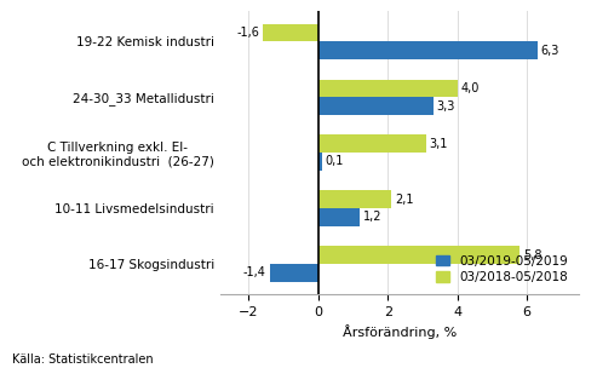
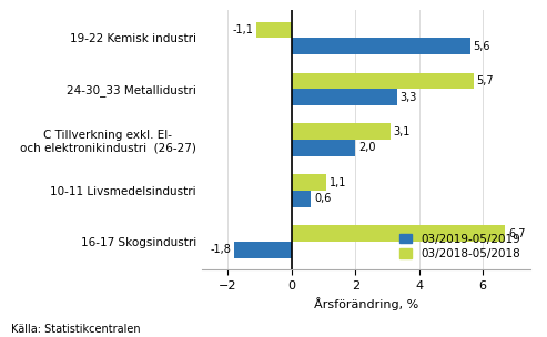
03/2018-05/2018/19-22 Kemisk industri: -1,6 -> -1,1
03/2019-05/2019/19-22 Kemisk industri: 6,3 -> 5,6
03/2018-05/2018/24-30_33 Metallidustri: 4,0 -> 5,7
03/2019-05/2019/C Tillverkning exkl. El- och elektronikindustri (26-27): 0,1 -> 2,0
03/2018-05/2018/10-11 Livsmedelsindustri: 2,1 -> 1,1
03/2019-05/2019/10-11 Livsmedelsindustri: 1,2 -> 0,6
03/2018-05/2018/16-17 Skogsindustri: 5.8 -> 6.7
03/2019-05/2019/16-17 Skogsindustri: -1,4 -> -1,8
